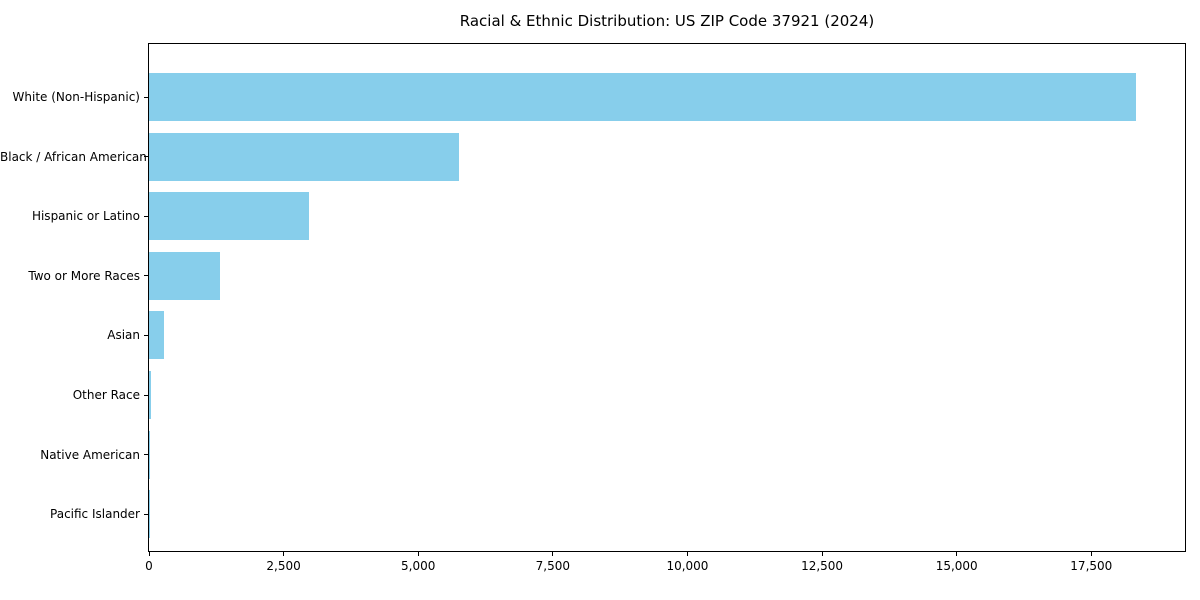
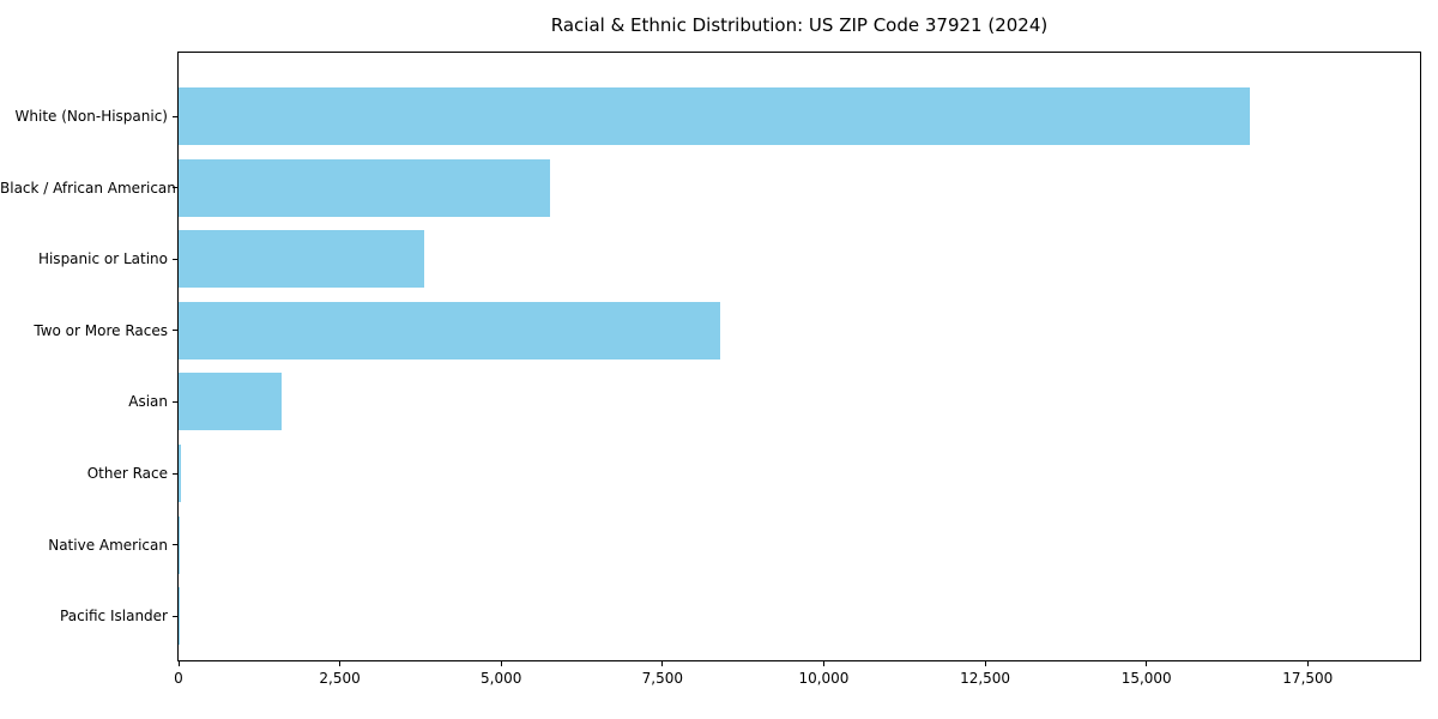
White (Non-Hispanic): 18300 -> 16600
Hispanic or Latino: 3000 -> 3800
Two or More Races: 1300 -> 8400
Asian: 300 -> 1600
